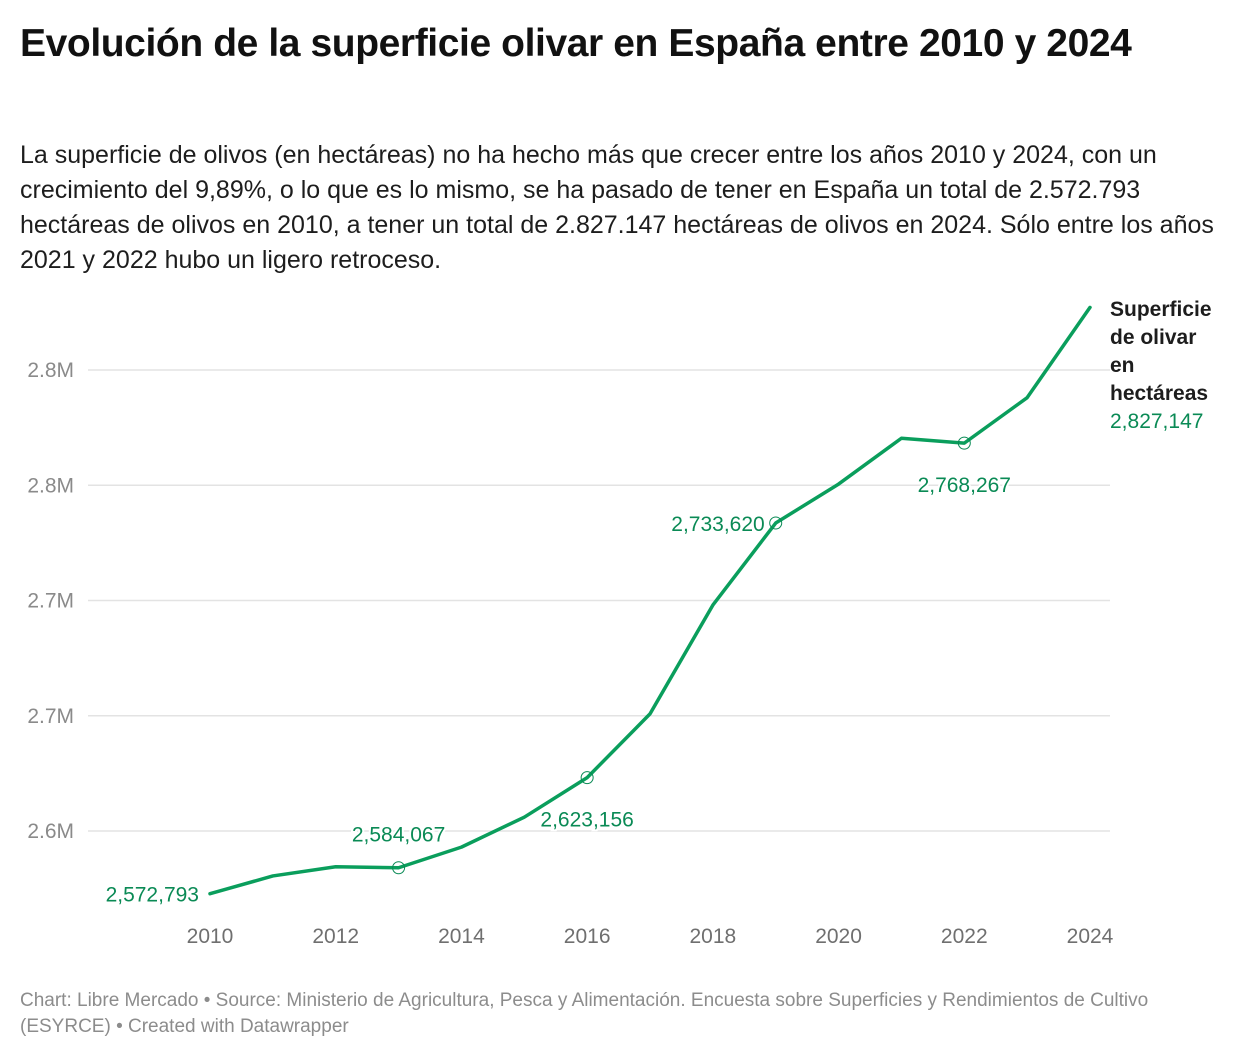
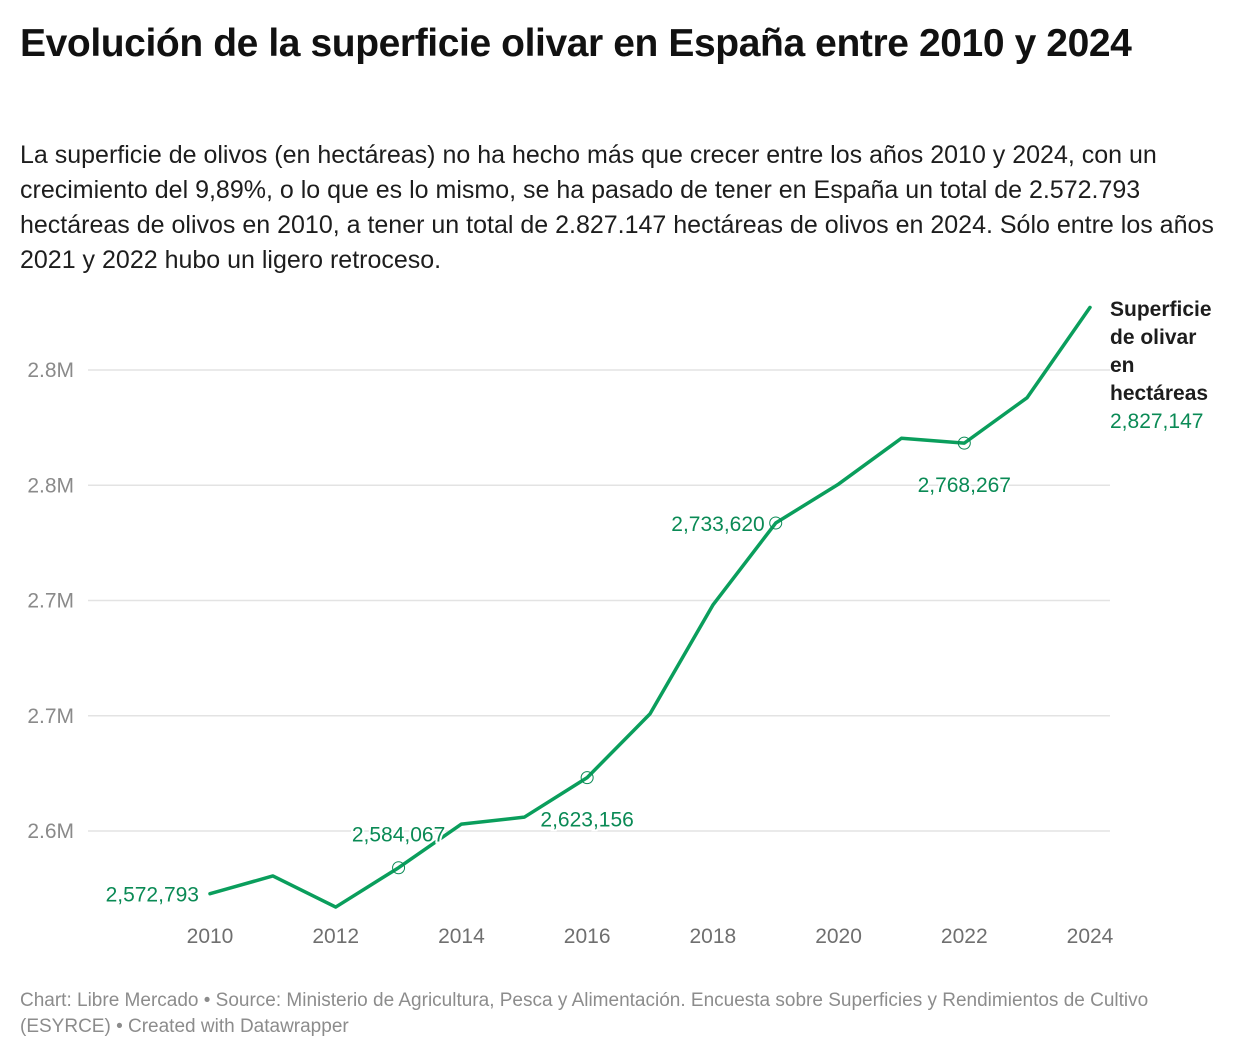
2012: 2.584M -> 2.567M
2014: 2.593M -> 2.603M
